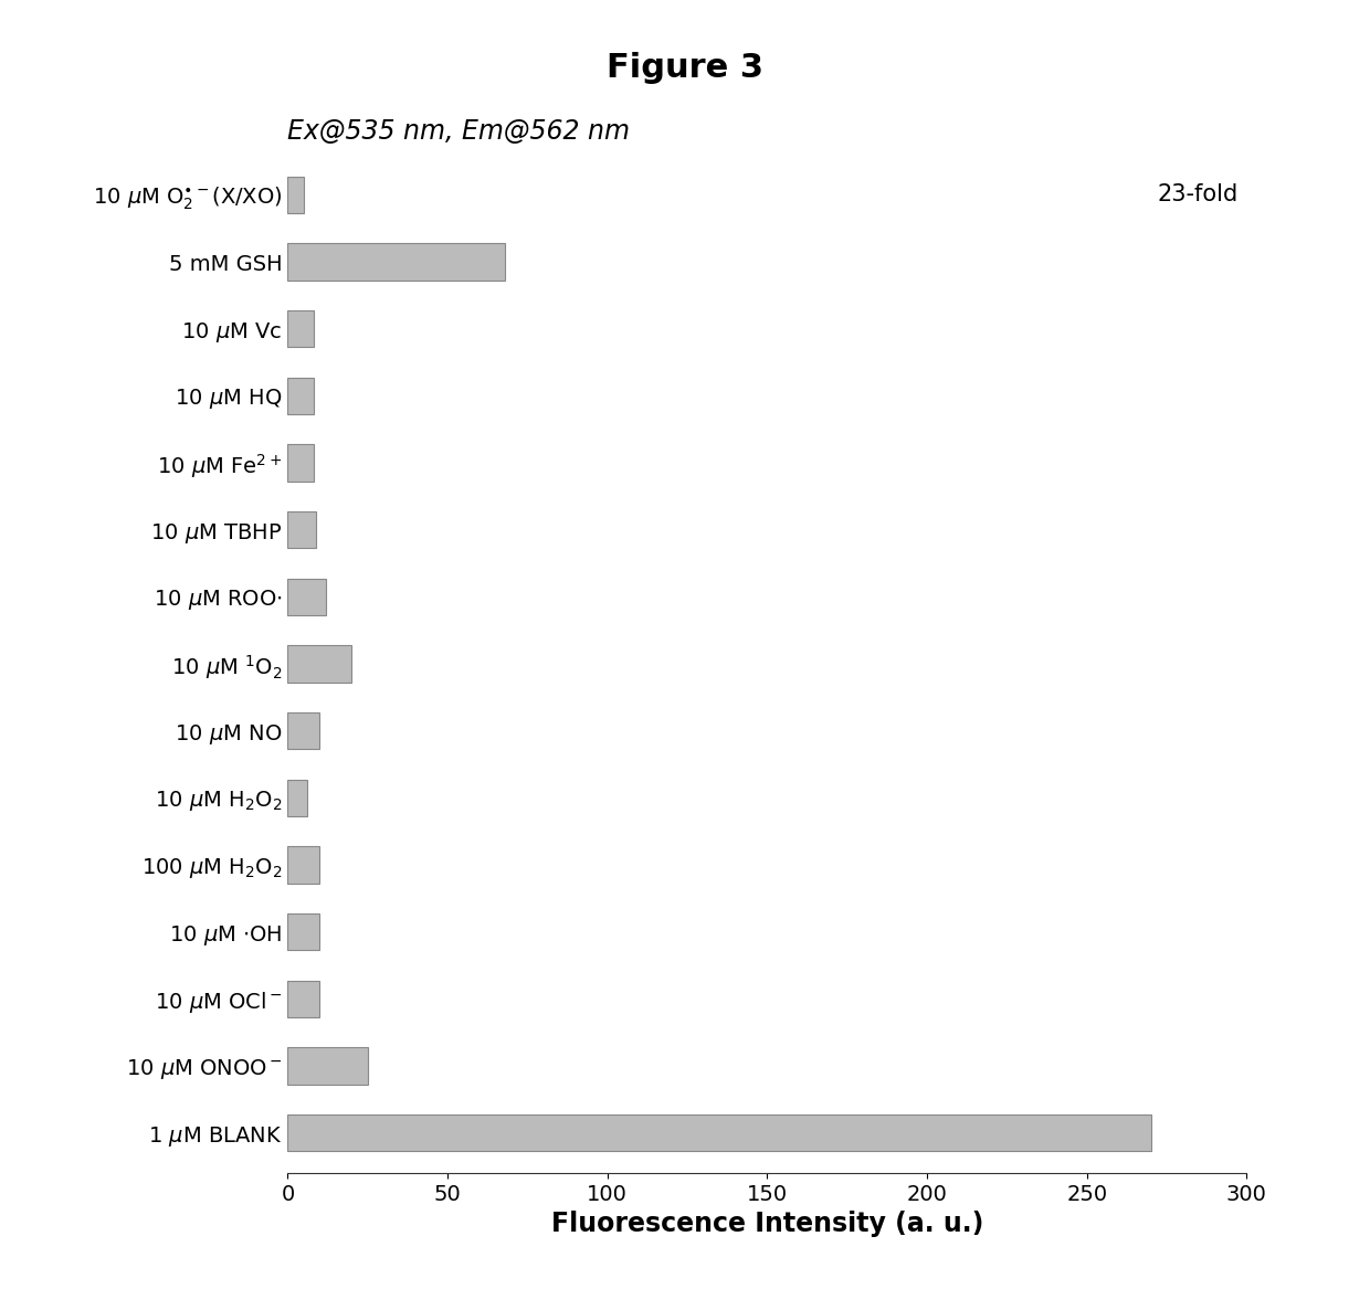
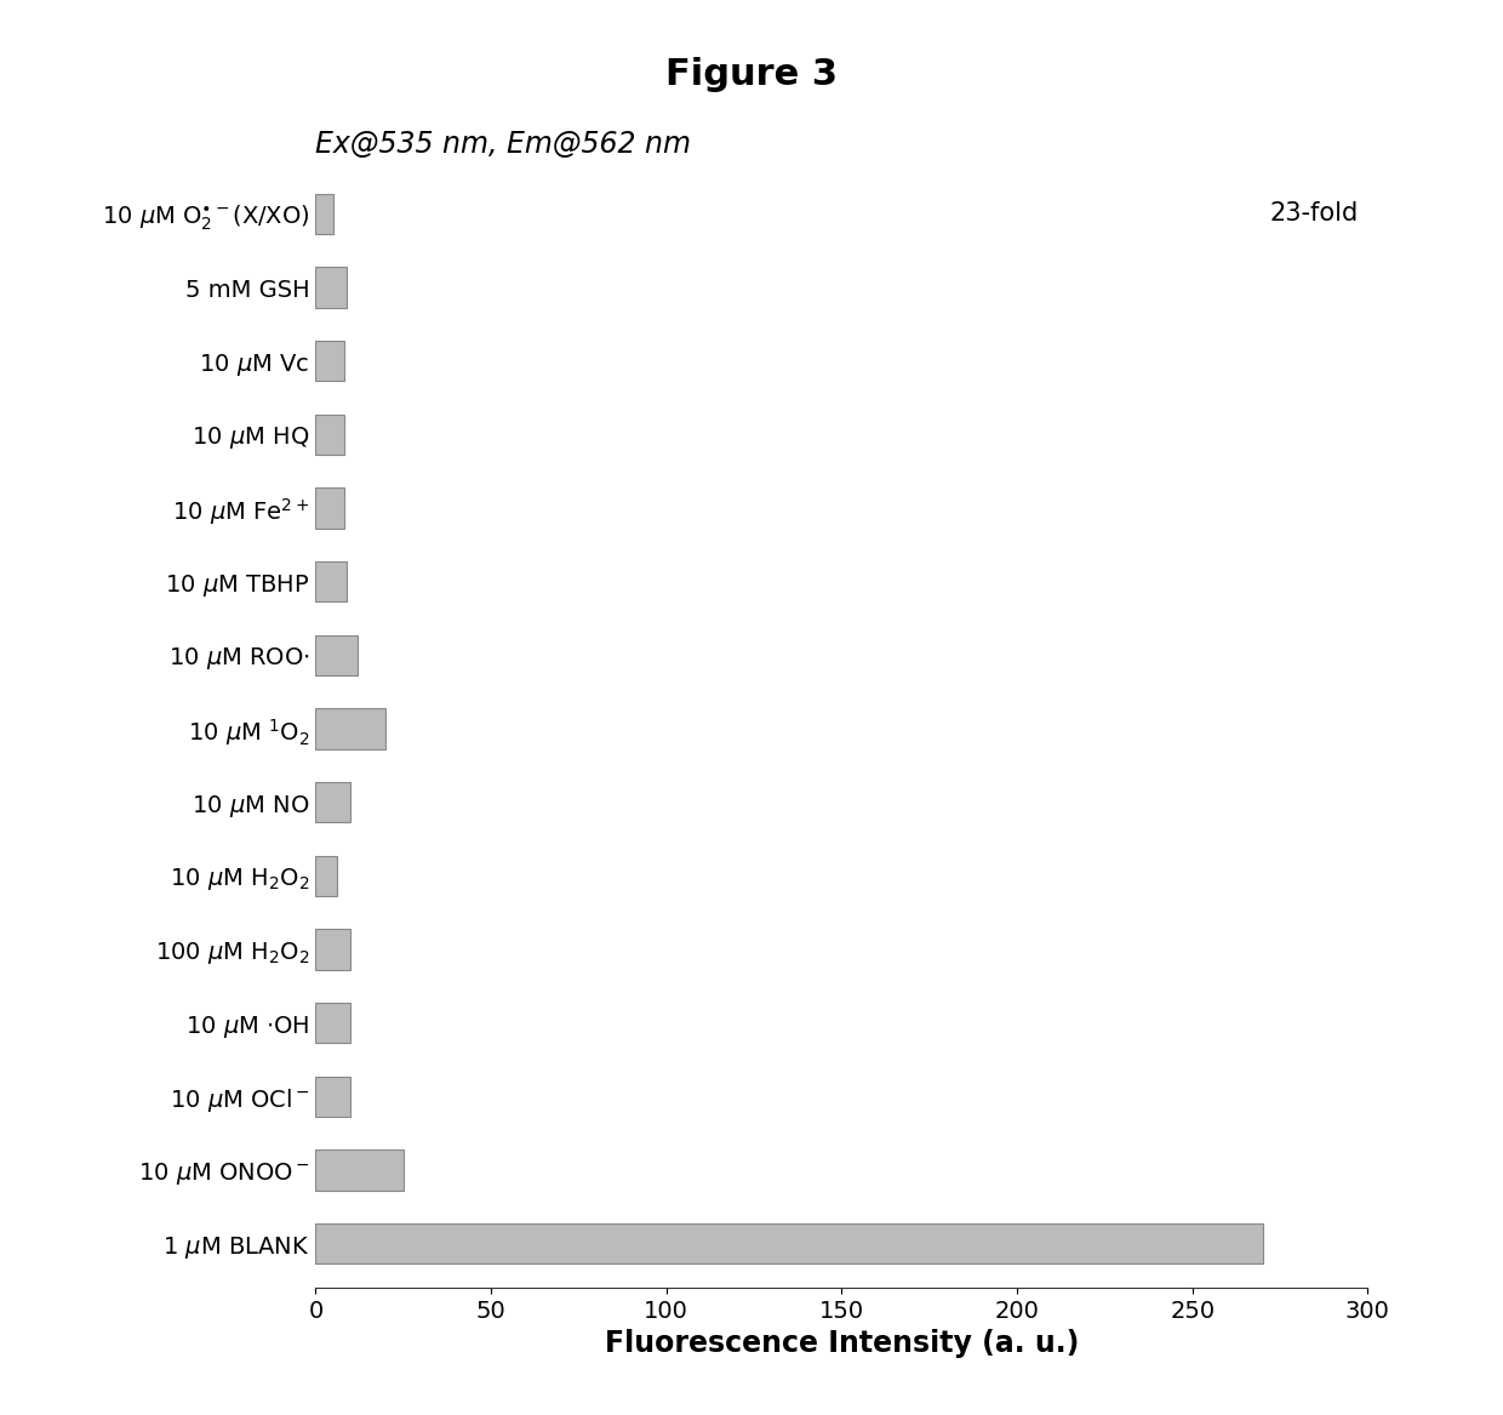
5 mM GSH: 68 -> 9
